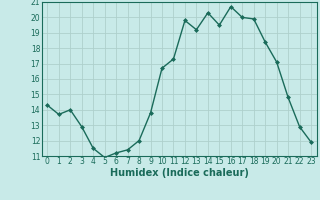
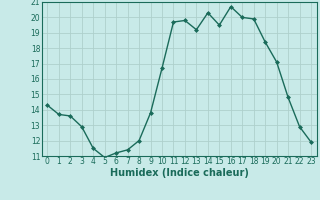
2: 14.0 -> 13.6
11: 17.3 -> 19.7
